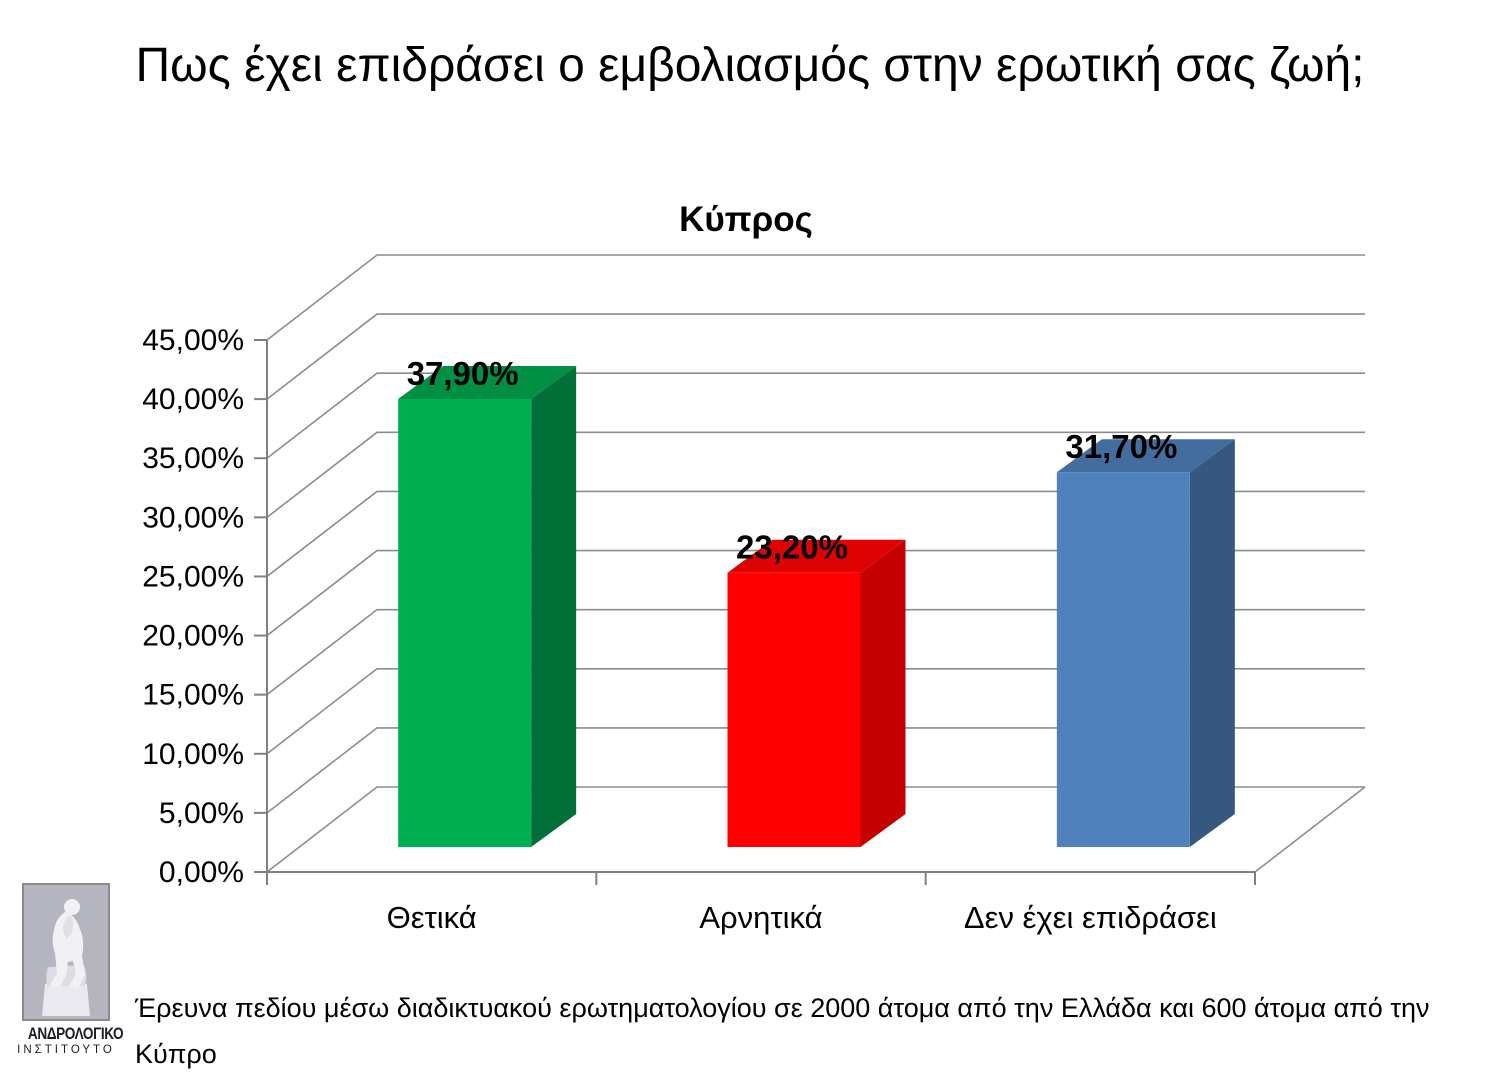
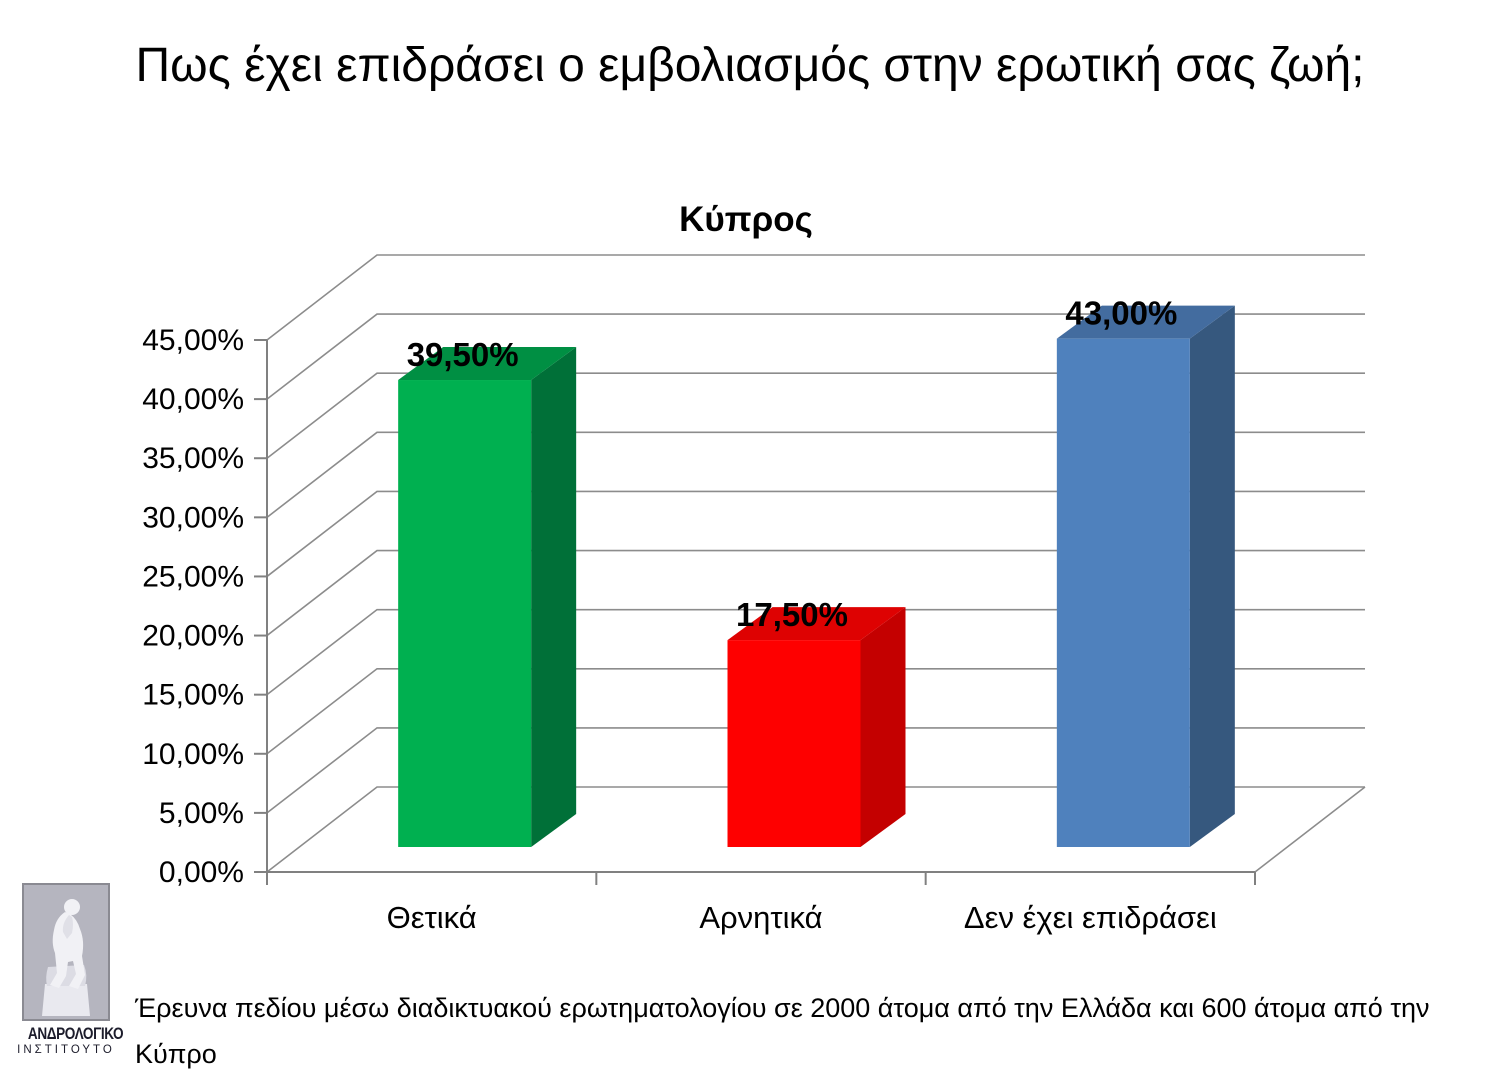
Θετικά: 37,90% -> 39,50%
Αρνητικά: 23,20% -> 17,50%
Δεν έχει επιδράσει: 31,70% -> 43,00%
